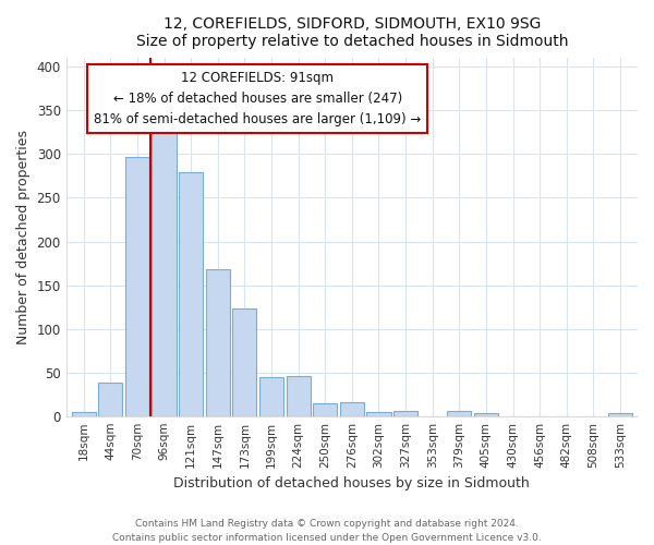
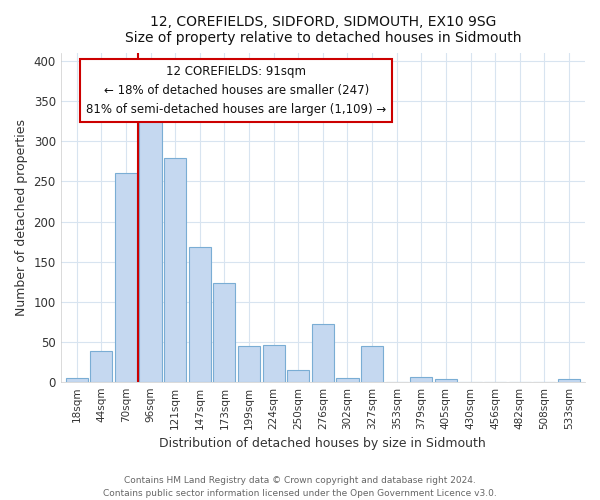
70sqm: 297 -> 260
276sqm: 16 -> 72
327sqm: 6 -> 44
